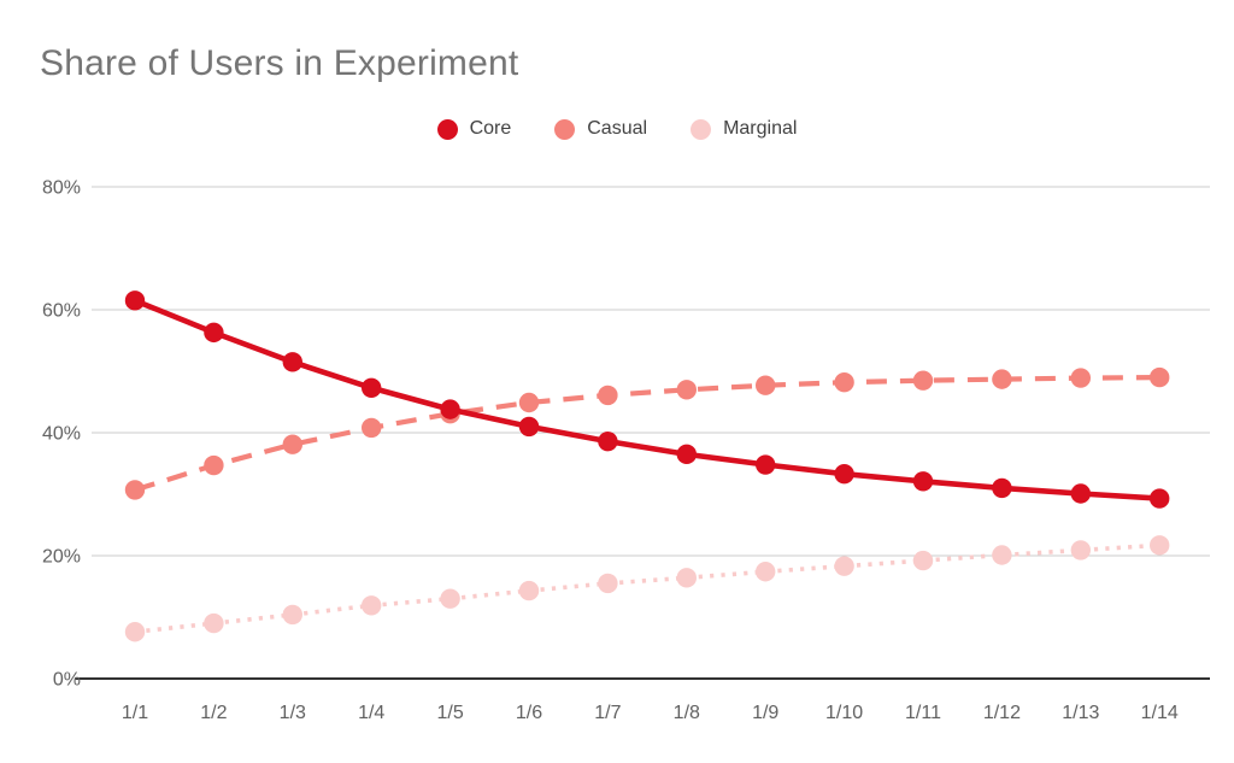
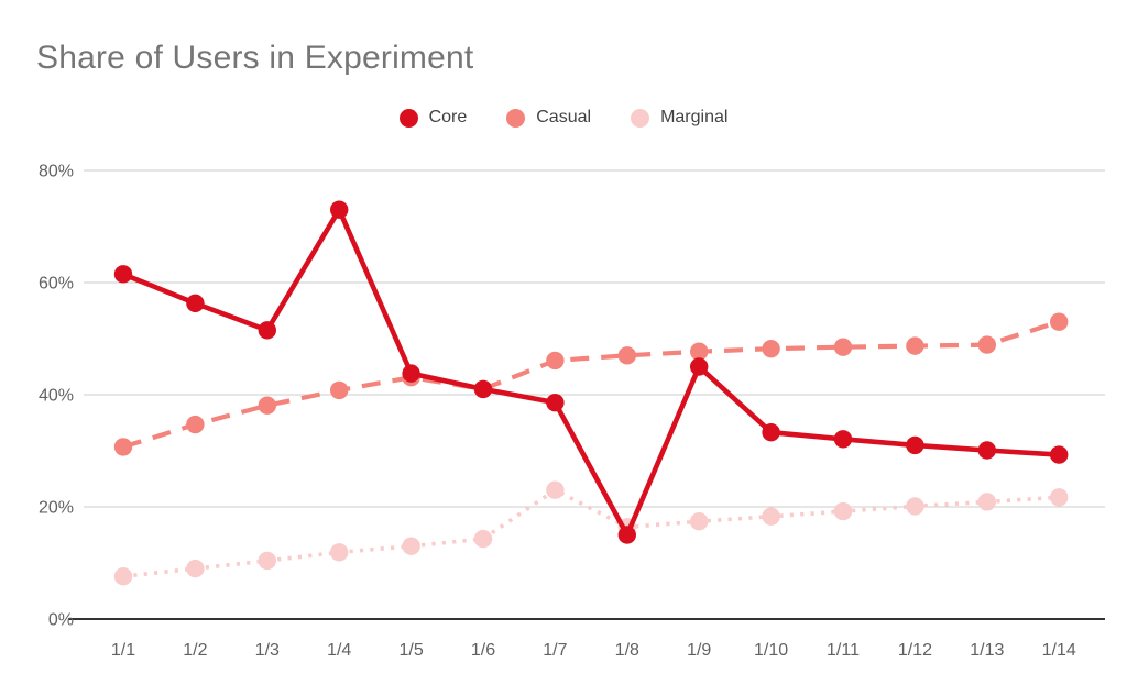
Core/1/4: 47% -> 73%
Casual/1/6: 45% -> 41%
Marginal/1/7: 16% -> 23%
Core/1/8: 36% -> 15%
Core/1/9: 35% -> 45%
Casual/1/14: 49% -> 53%
